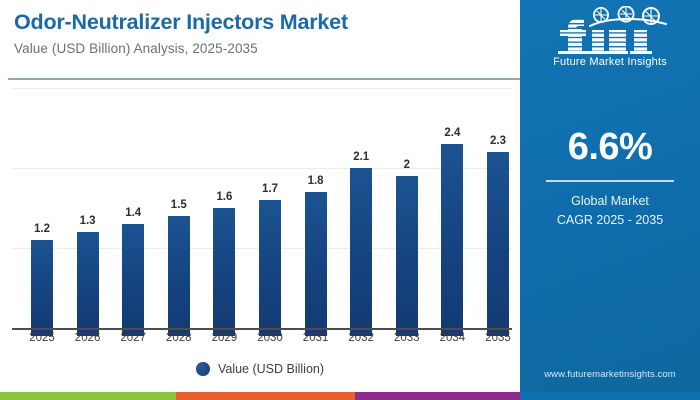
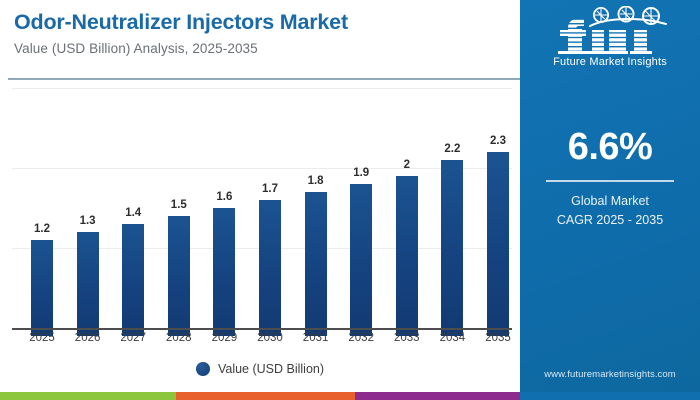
2032: 2.1 -> 1.9
2034: 2.4 -> 2.2
